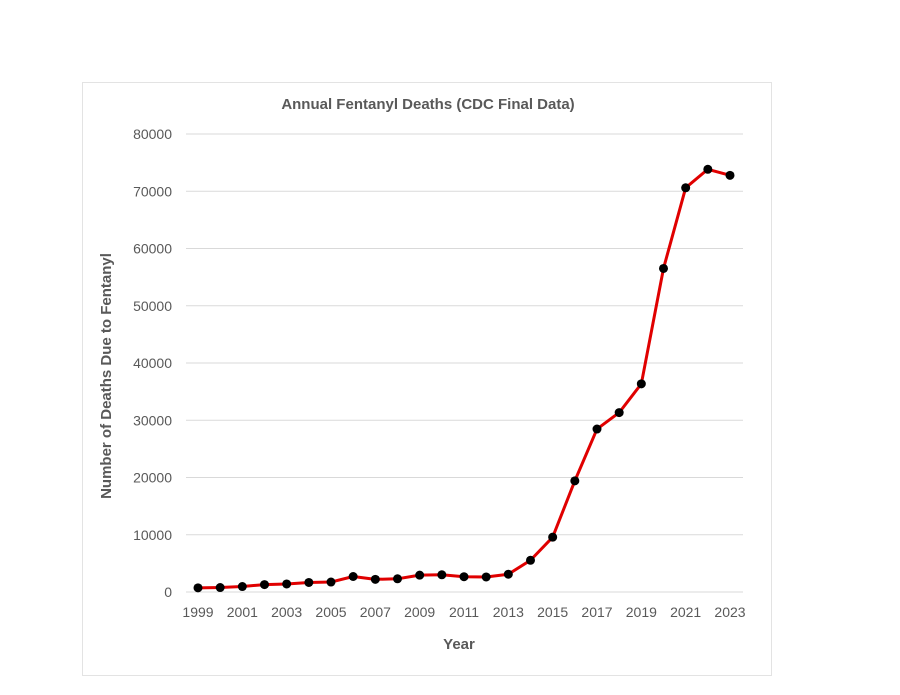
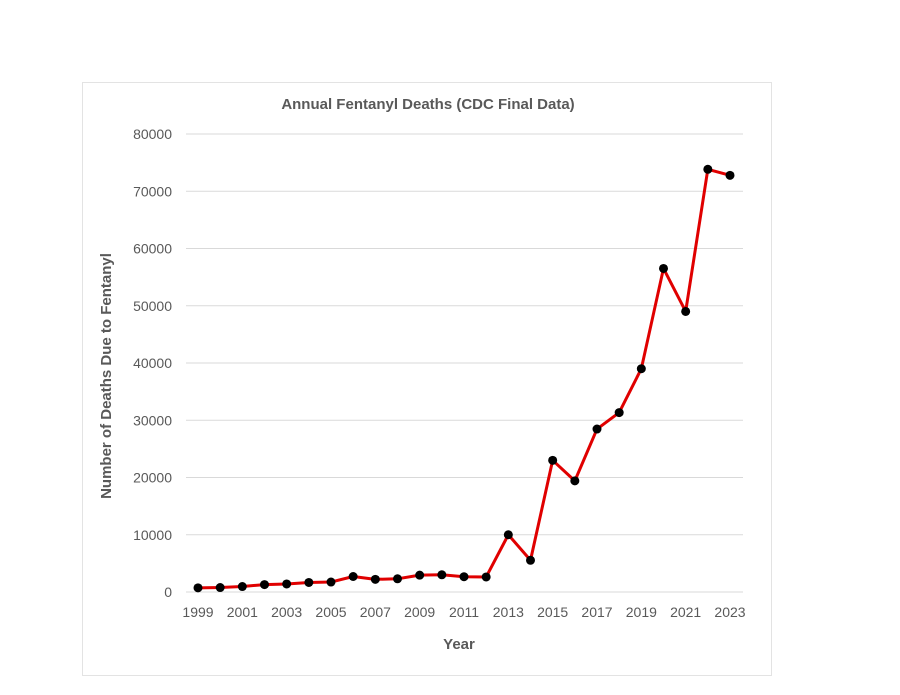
2013: 3000 -> 10000
2015: 10000 -> 23000
2019: 36000 -> 39000
2021: 71000 -> 49000
